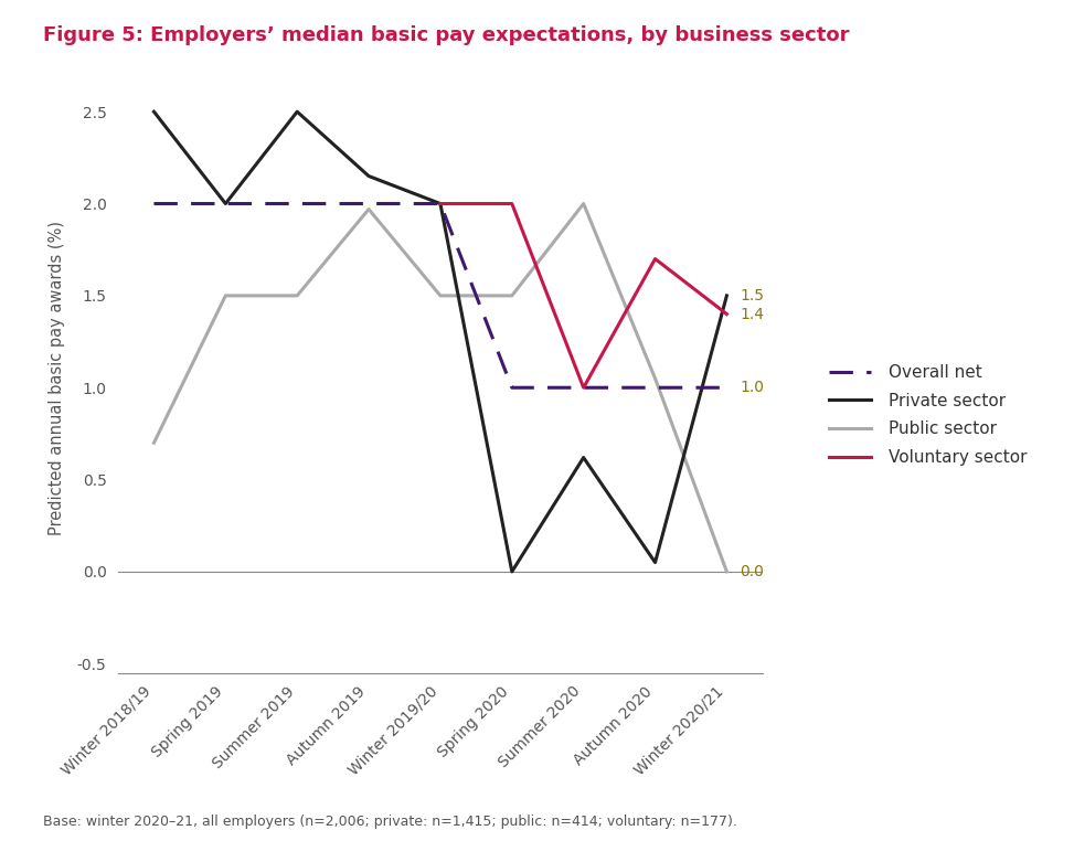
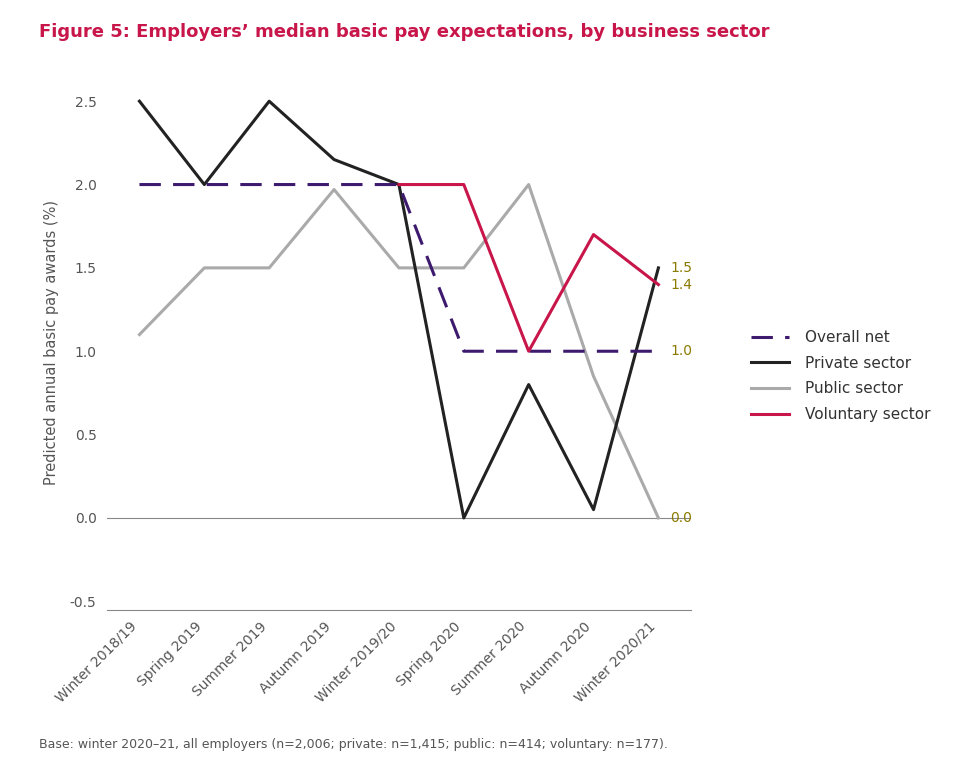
Public sector/Winter 2018/19: 0.70 -> 1.10
Private sector/Summer 2020: 0.62 -> 0.80
Public sector/Autumn 2020: 1.05 -> 0.85
